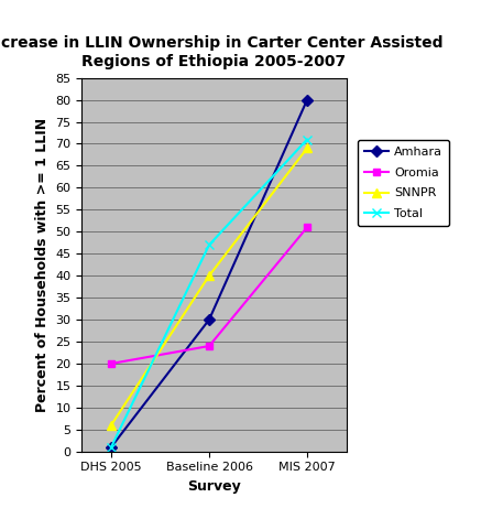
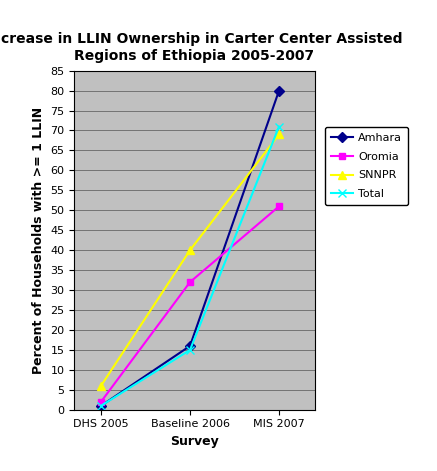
Oromia/DHS 2005: 20 -> 2
Amhara/Baseline 2006: 30 -> 16
Oromia/Baseline 2006: 24 -> 32
Total/Baseline 2006: 47 -> 15
